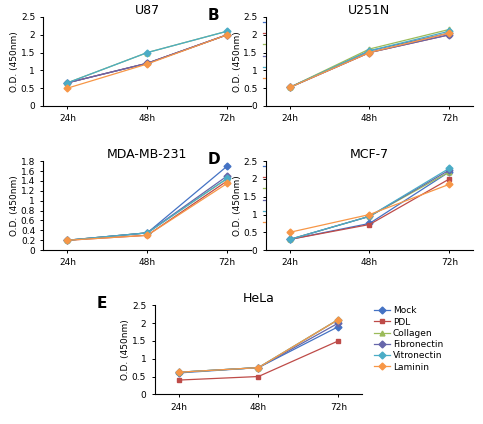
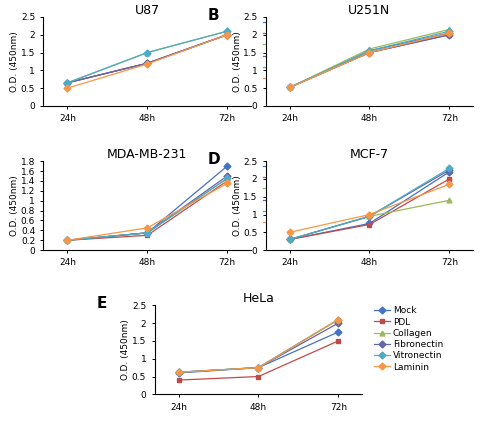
MDA-MB-231/Laminin/48h: 0.30 -> 0.45
MCF-7/Collagen/72h: 2.20 -> 1.40
HeLa/Mock/72h: 1.90 -> 1.75
